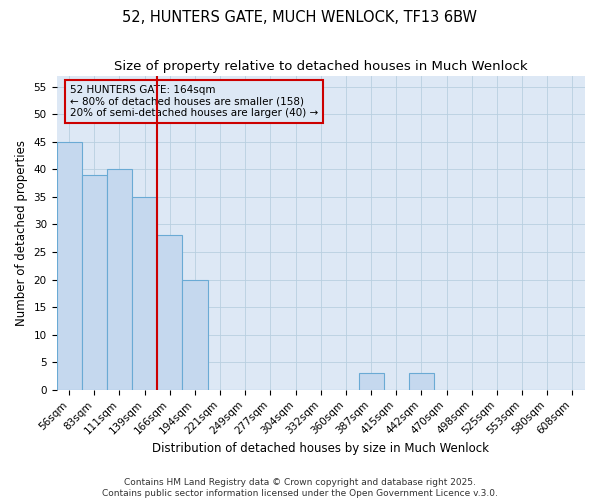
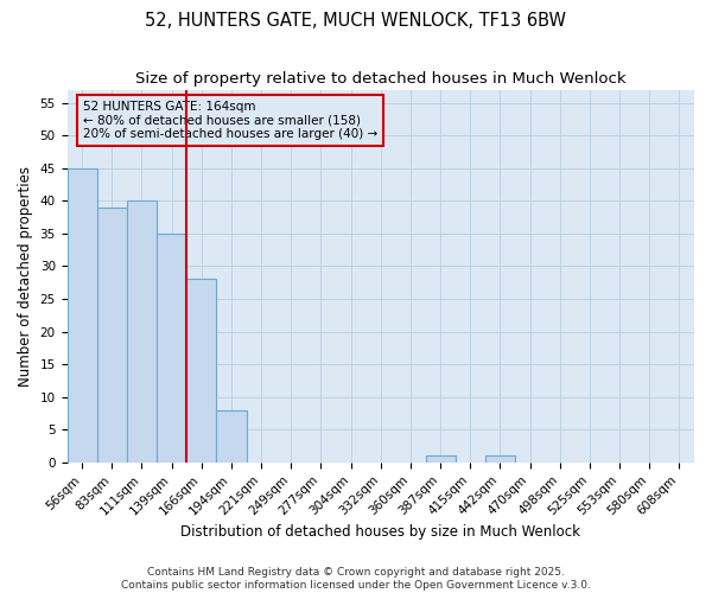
194sqm: 20 -> 8
387sqm: 3 -> 1
442sqm: 3 -> 1
